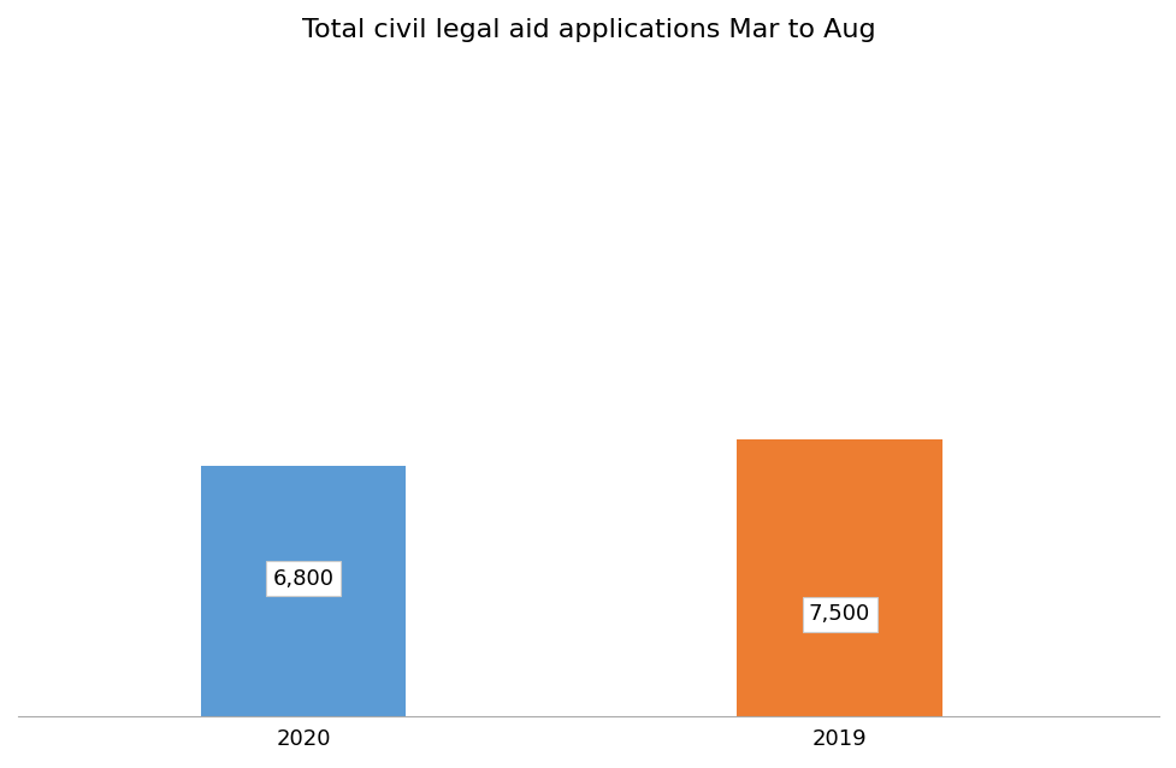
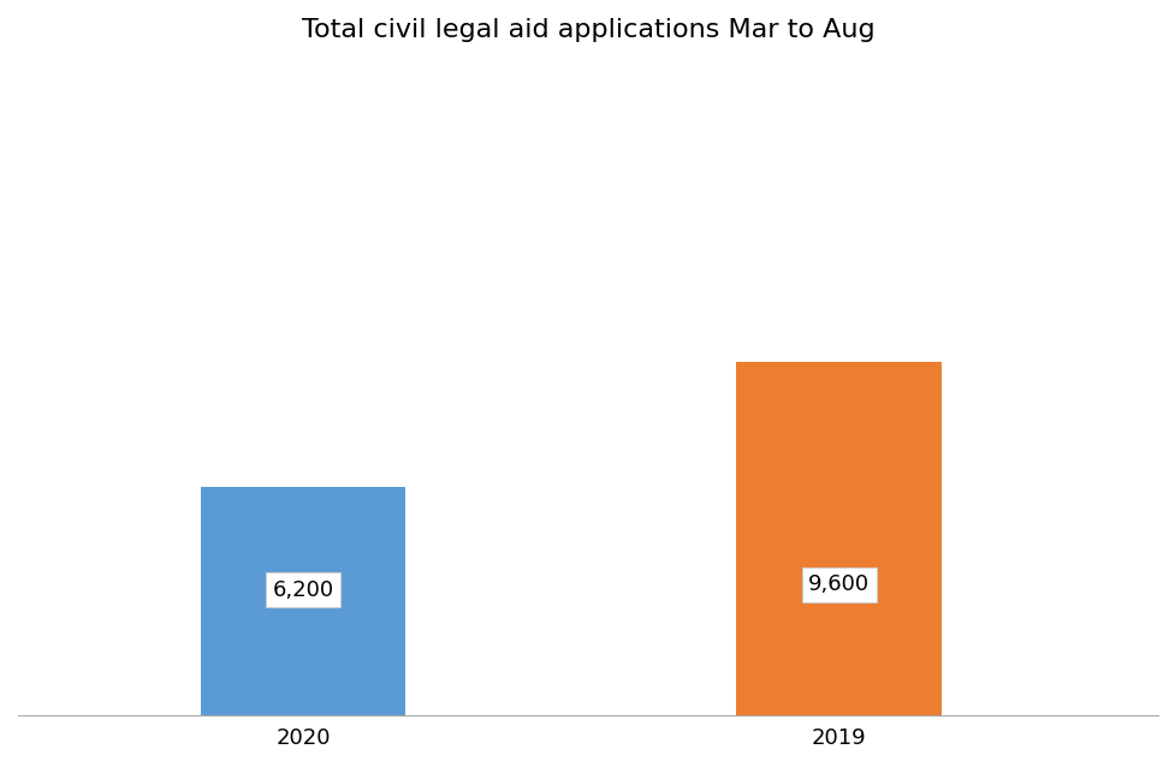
2020: 6,800 -> 6,200
2019: 7,500 -> 9,600
